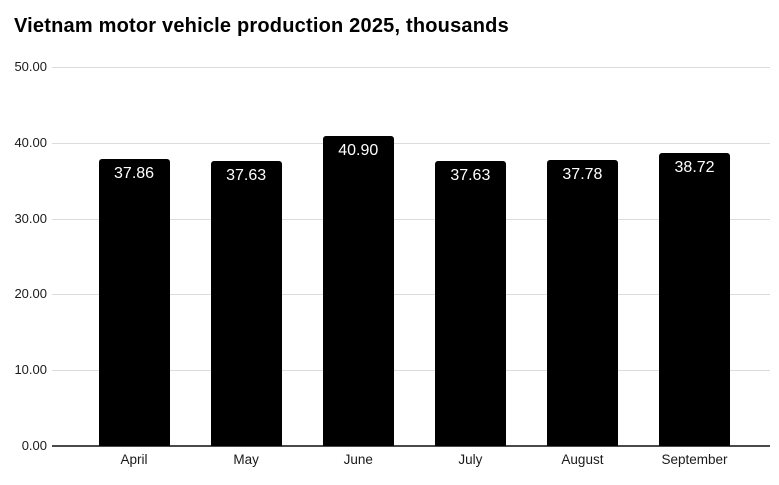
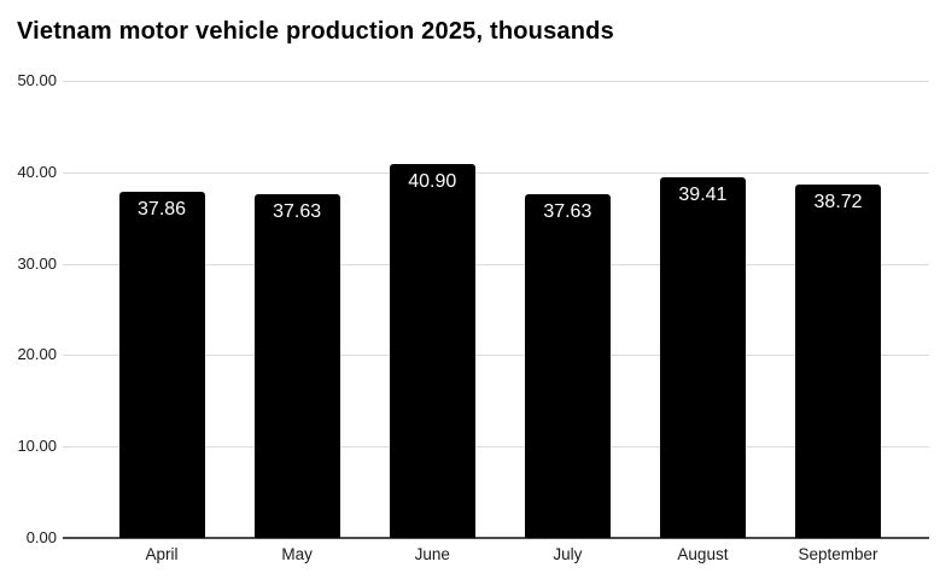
August: 37.78 -> 39.41
